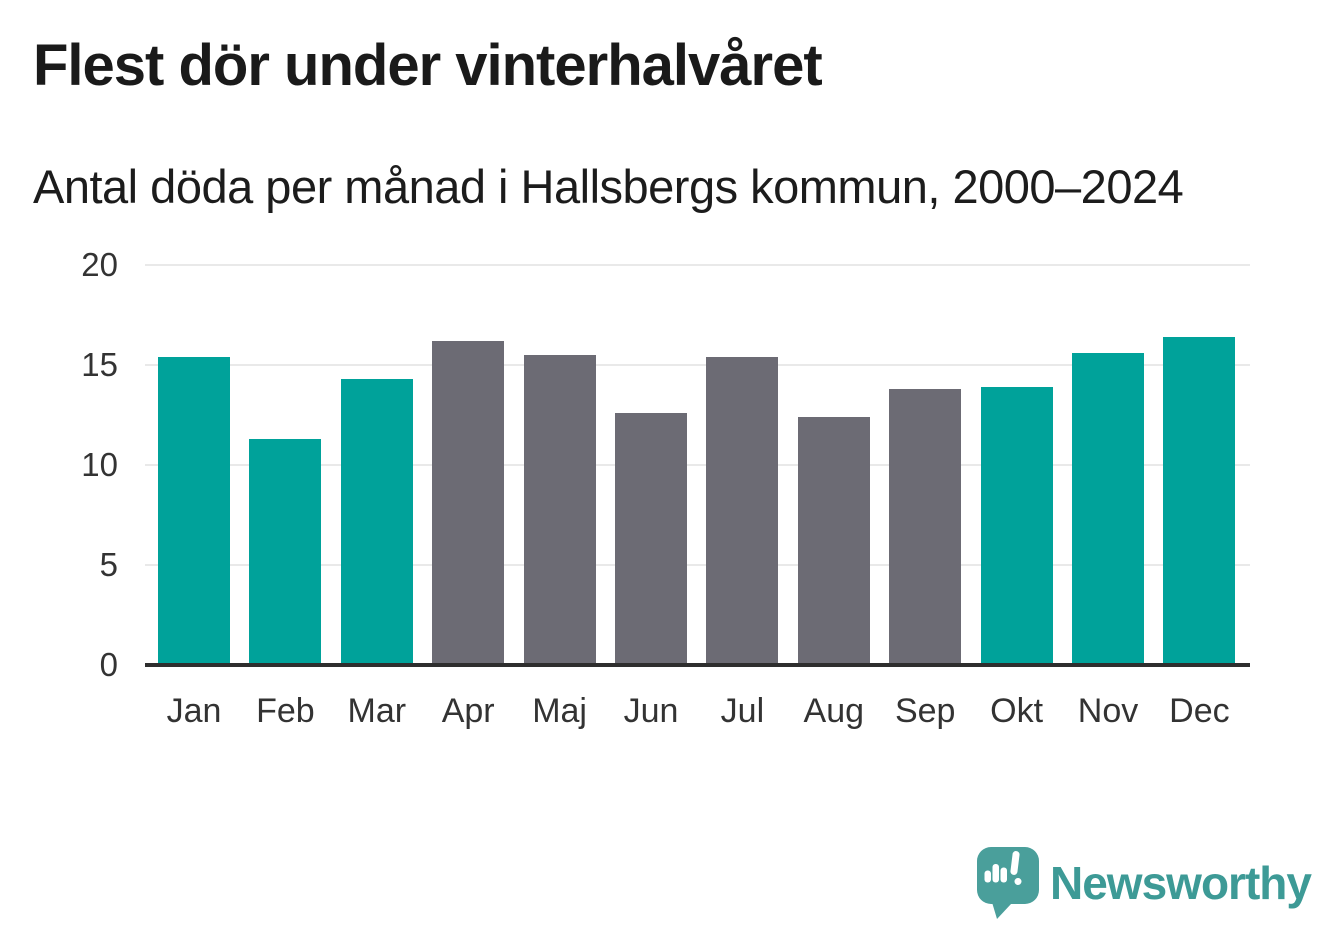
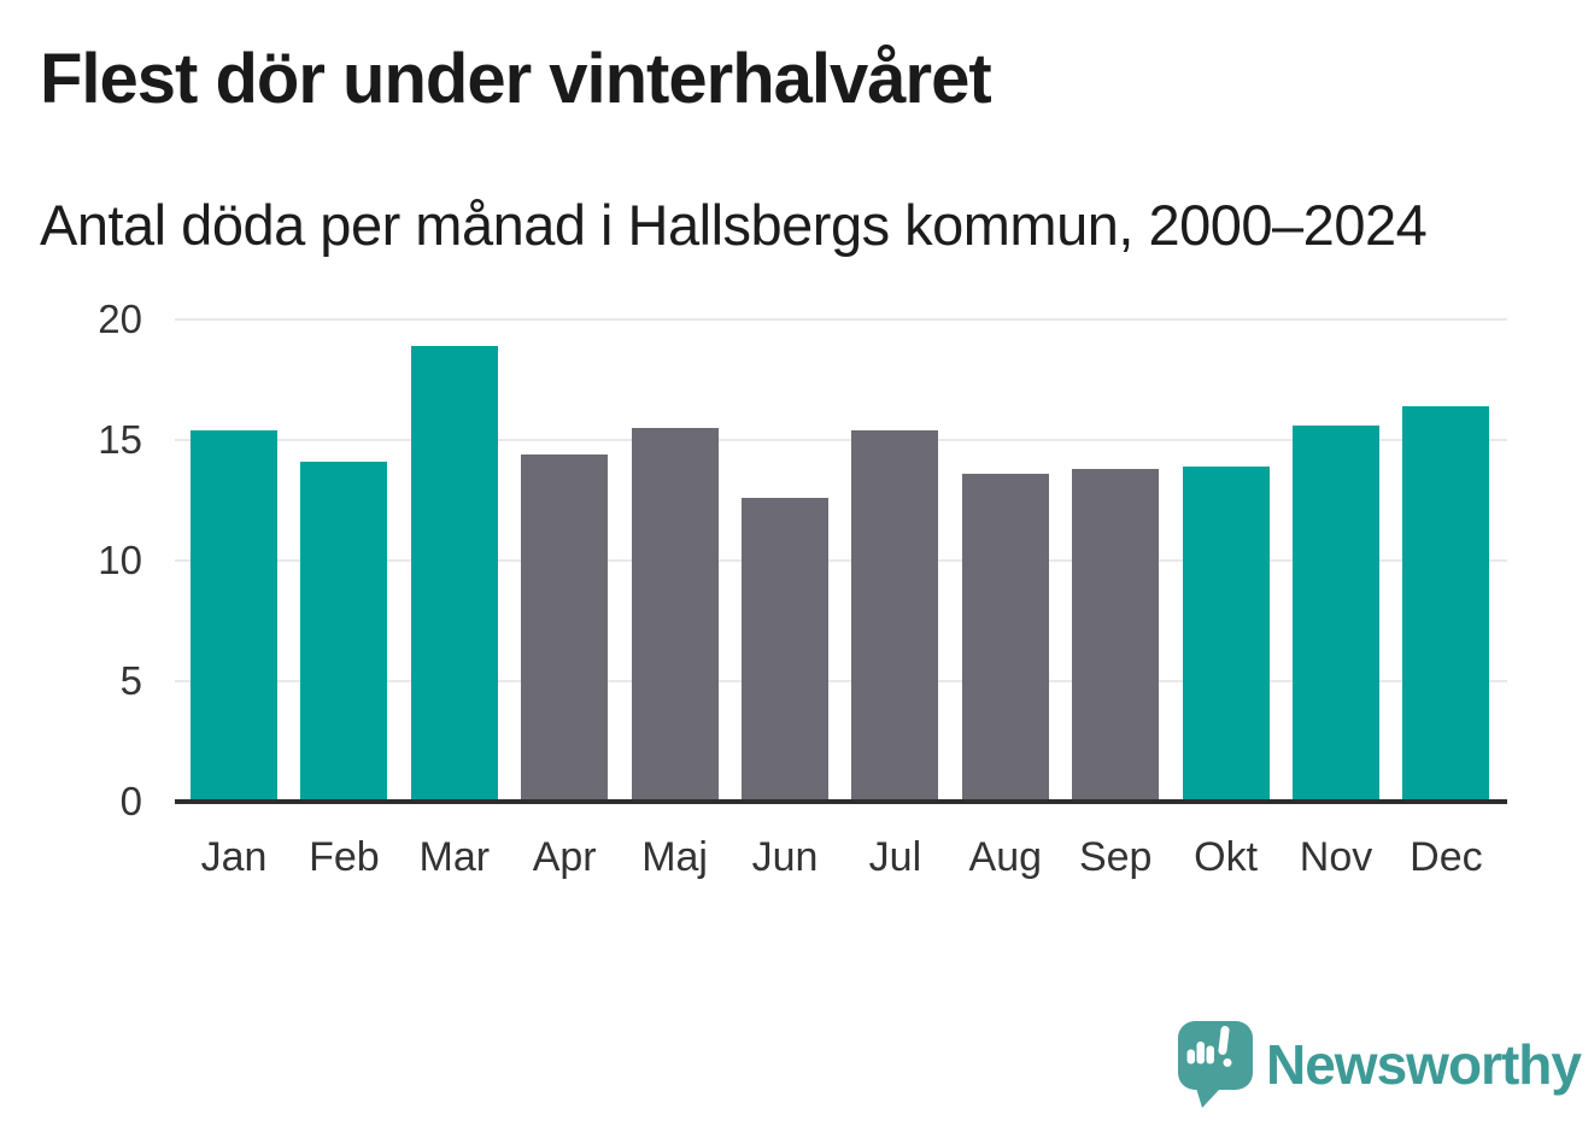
Feb: 11.3 -> 14.1
Mar: 14.3 -> 18.9
Apr: 16.2 -> 14.4
Aug: 12.4 -> 13.6
